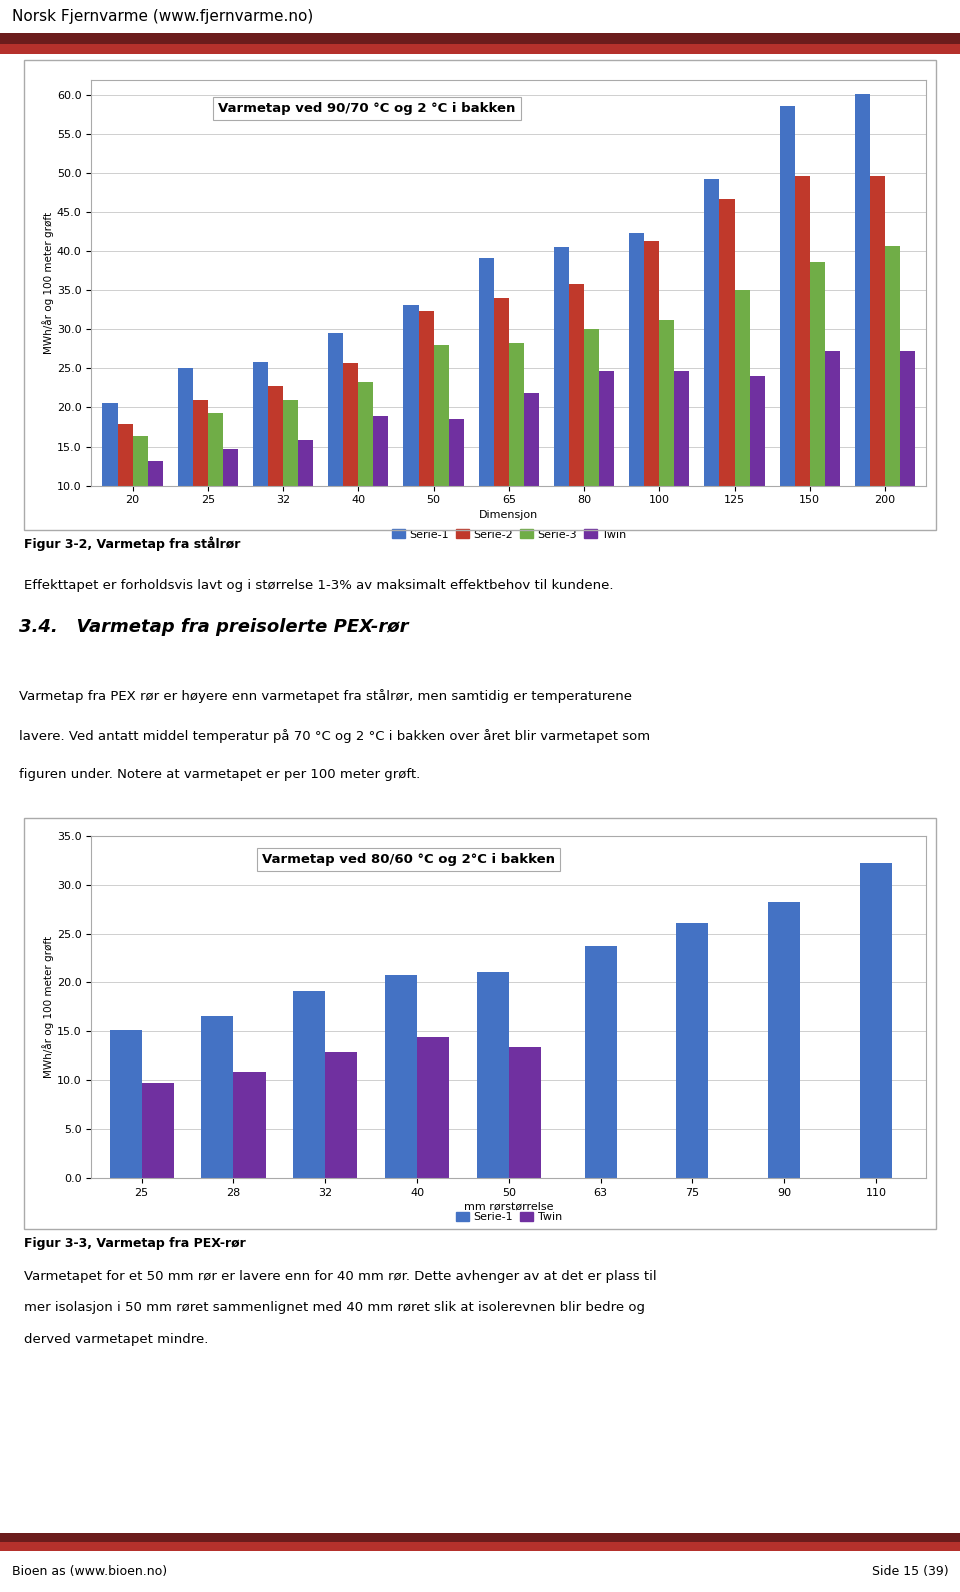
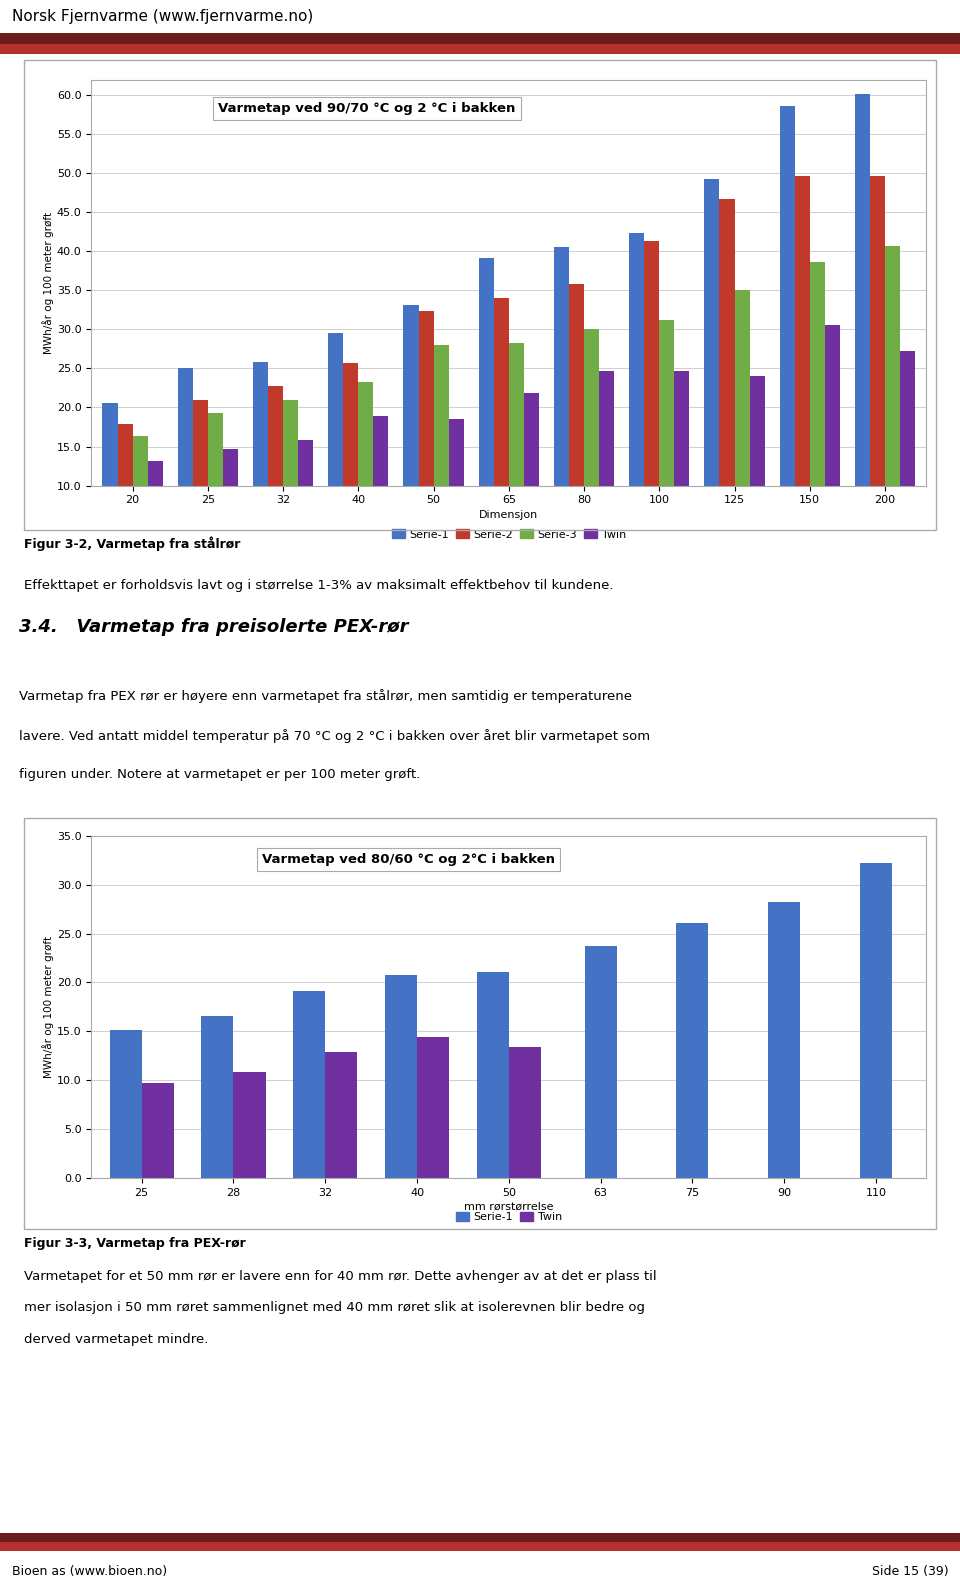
Twin/150: 27.2 -> 30.6
